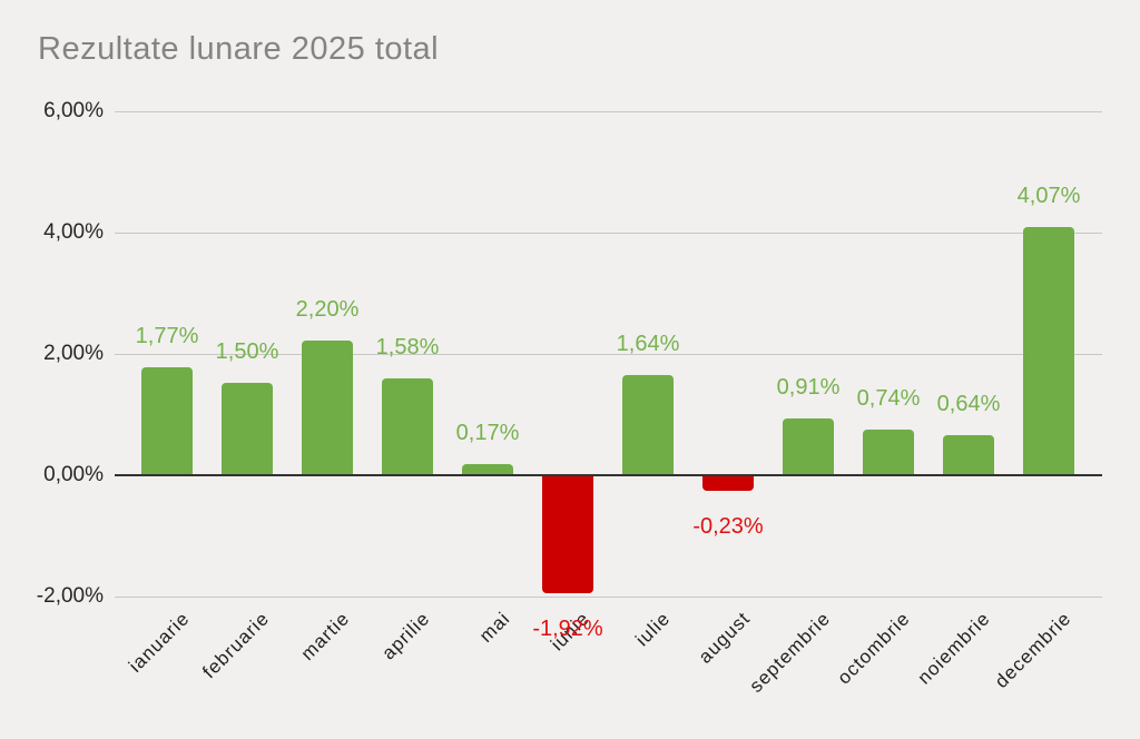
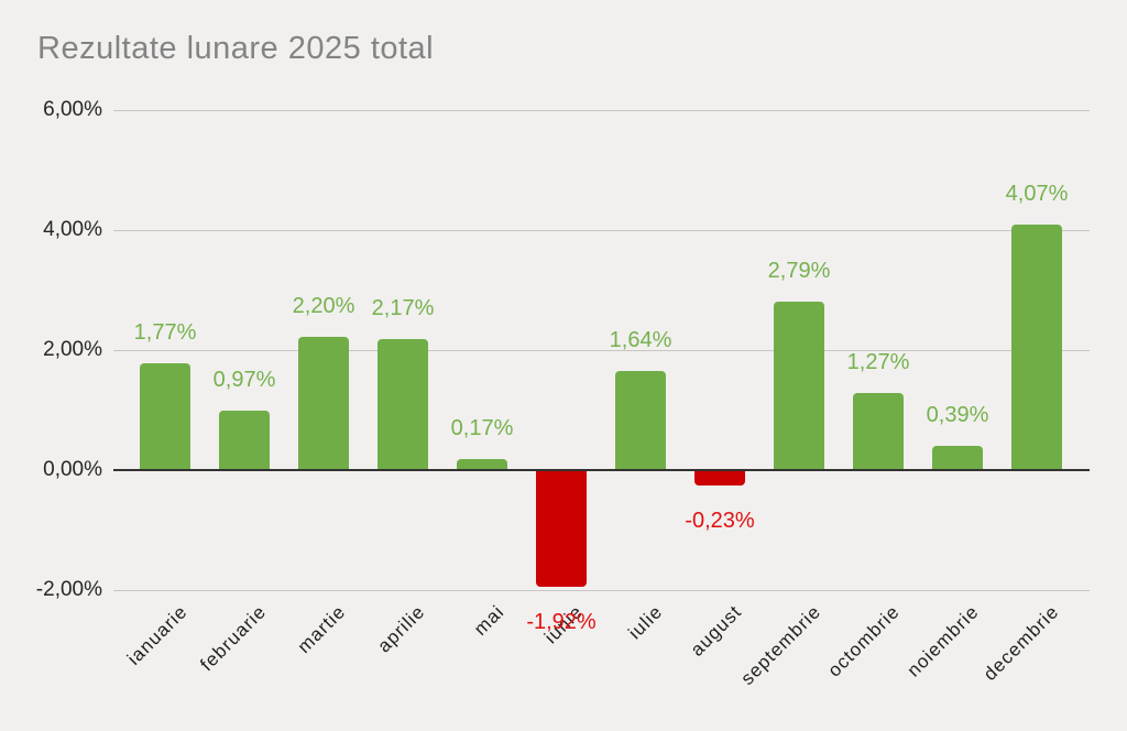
februarie: 1,50% -> 0,97%
aprilie: 1,58% -> 2,17%
septembrie: 0,91% -> 2,79%
octombrie: 0,74% -> 1,27%
noiembrie: 0,64% -> 0,39%
